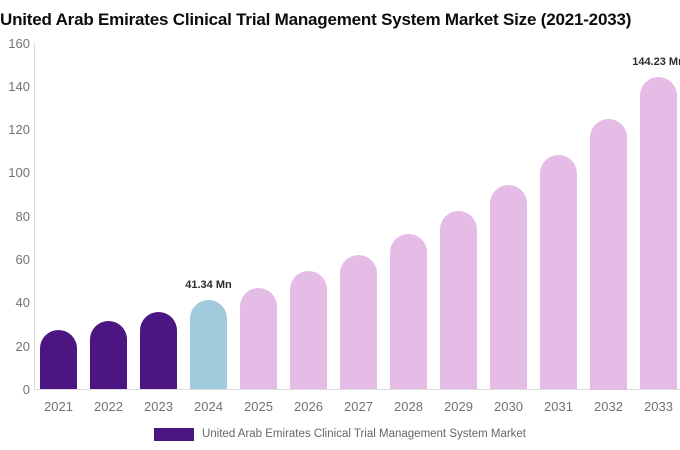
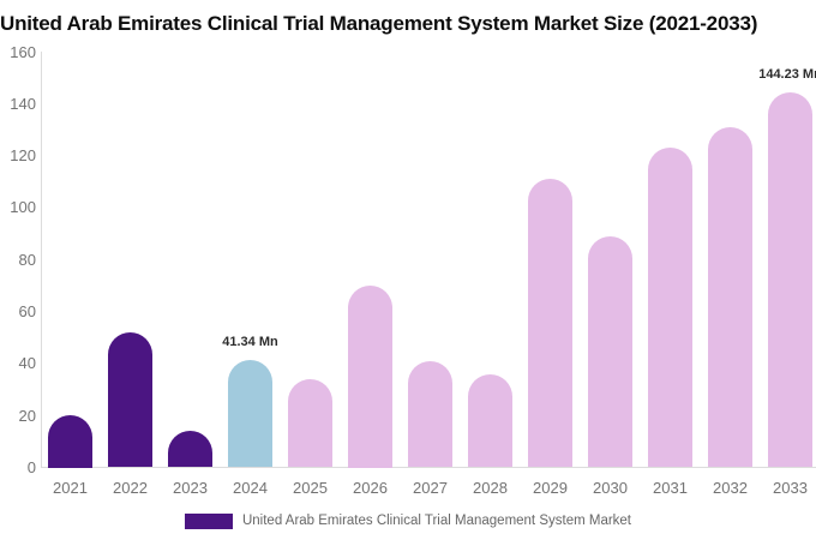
2021: 28 -> 20
2022: 32 -> 52
2023: 36 -> 14
2025: 47 -> 34
2026: 54 -> 70
2027: 62 -> 41
2028: 72 -> 36
2029: 82 -> 111
2030: 94 -> 89
2031: 108 -> 123
2032: 125 -> 131
